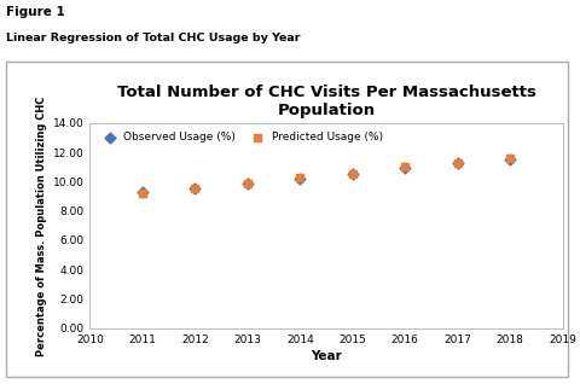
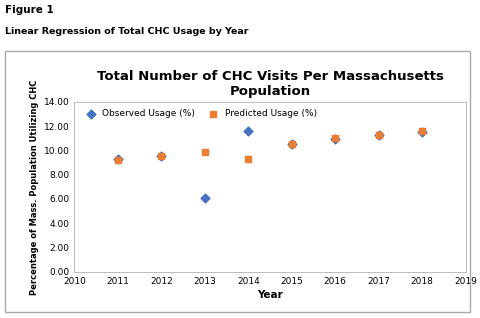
Observed Usage (%)/2013: 9.9 -> 6.1
Observed Usage (%)/2014: 10.2 -> 11.6
Predicted Usage (%)/2014: 10.2 -> 9.3
